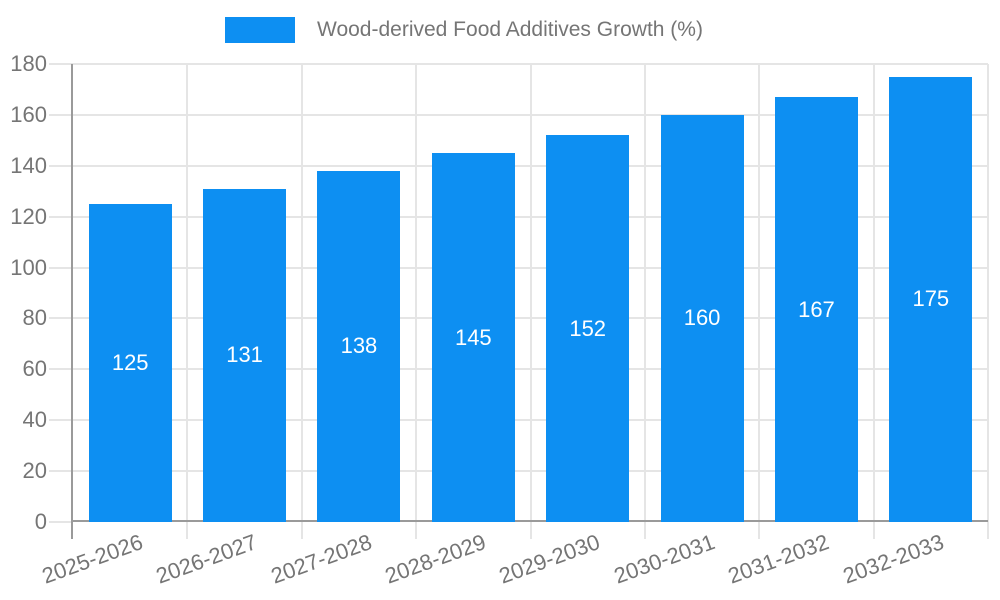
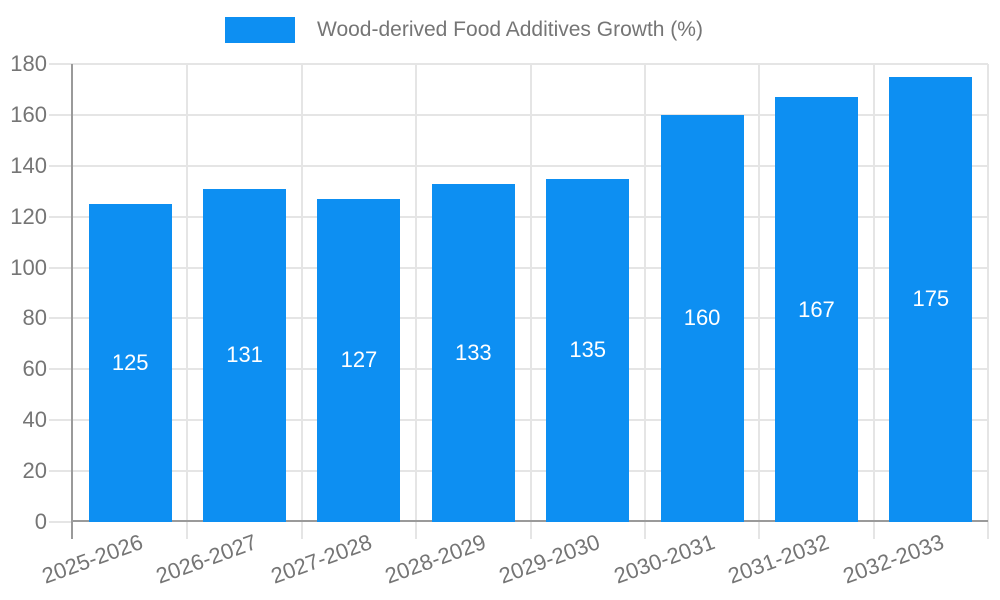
2027-2028: 138 -> 127
2028-2029: 145 -> 133
2029-2030: 152 -> 135
